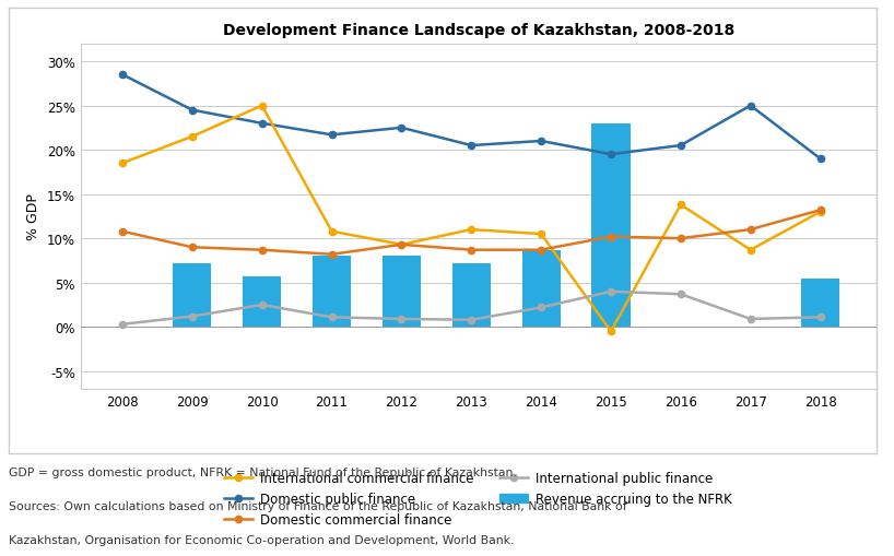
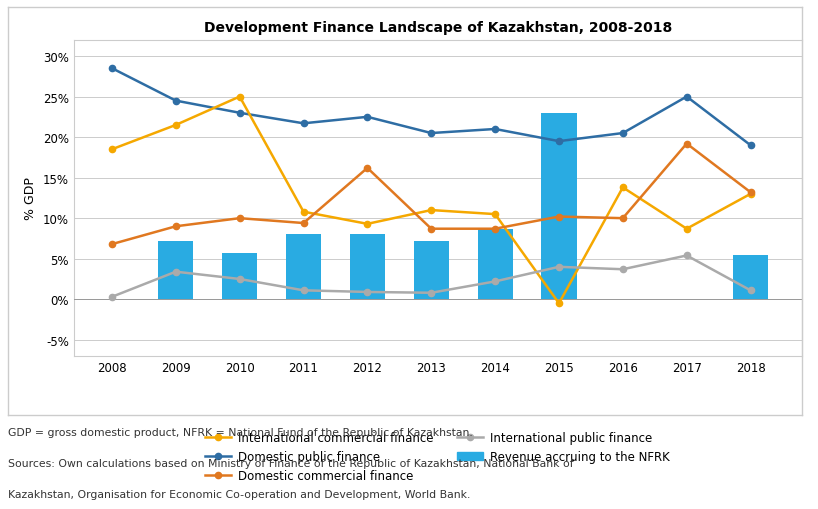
Domestic commercial finance/2008: 10.8% -> 6.8%
International public finance/2009: 1.2% -> 3.4%
Domestic commercial finance/2010: 8.7% -> 10.0%
Domestic commercial finance/2011: 8.2% -> 9.4%
Domestic commercial finance/2012: 9.3% -> 16.2%
Domestic commercial finance/2017: 11.0% -> 19.2%
International public finance/2017: 0.9% -> 5.4%
